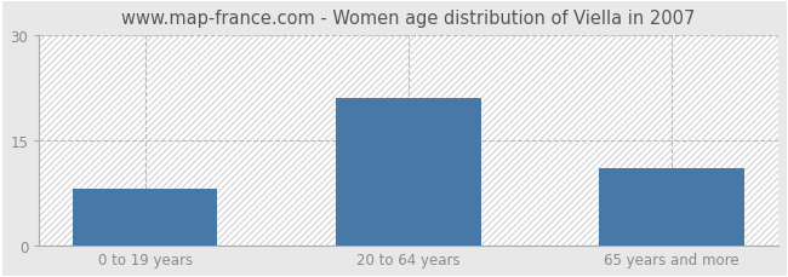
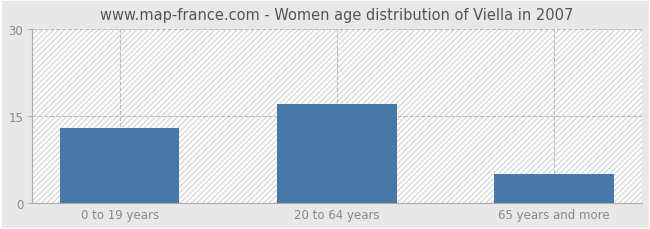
0 to 19 years: 8 -> 13
20 to 64 years: 21 -> 17
65 years and more: 11 -> 5
